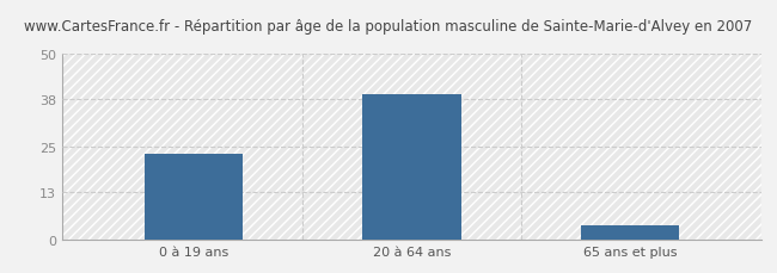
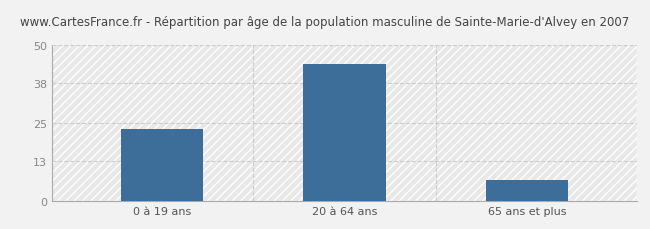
20 à 64 ans: 39 -> 44
65 ans et plus: 4 -> 7
